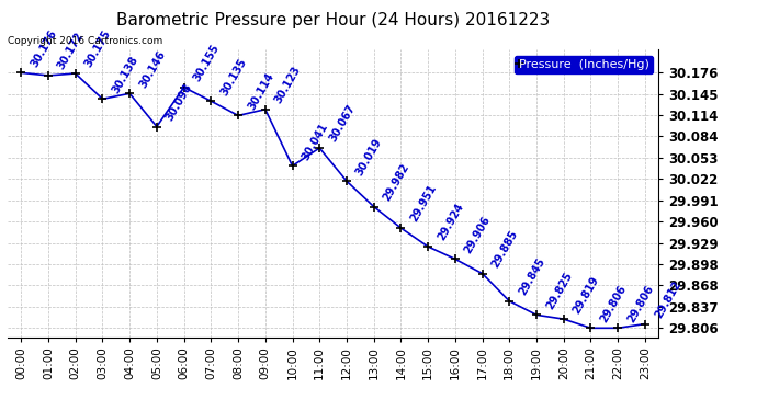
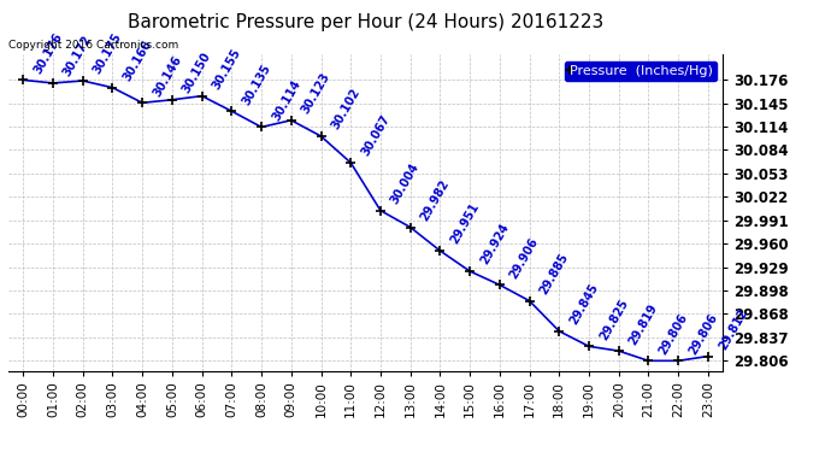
03:00: 30.138 -> 30.166
05:00: 30.098 -> 30.150
10:00: 30.041 -> 30.102
12:00: 30.019 -> 30.004
